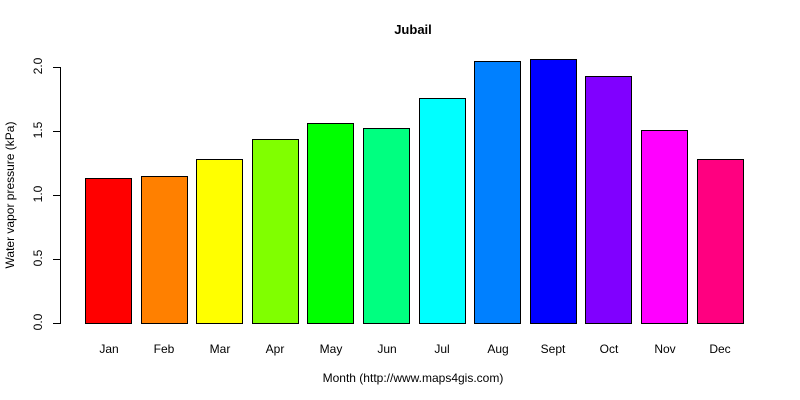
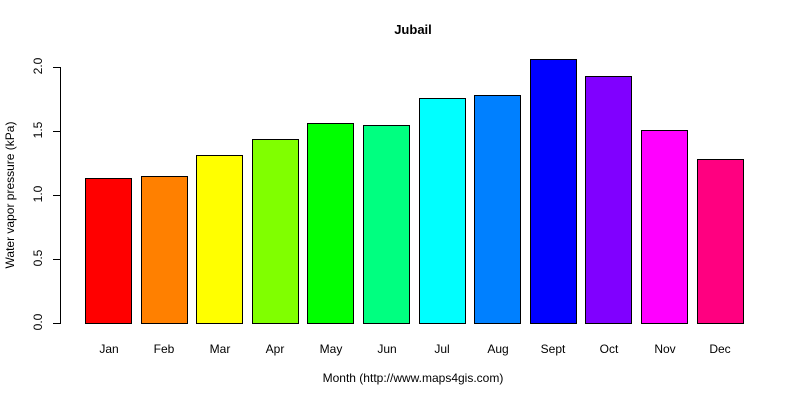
Mar: 1.28 -> 1.31
Jun: 1.52 -> 1.55
Aug: 2.05 -> 1.78
